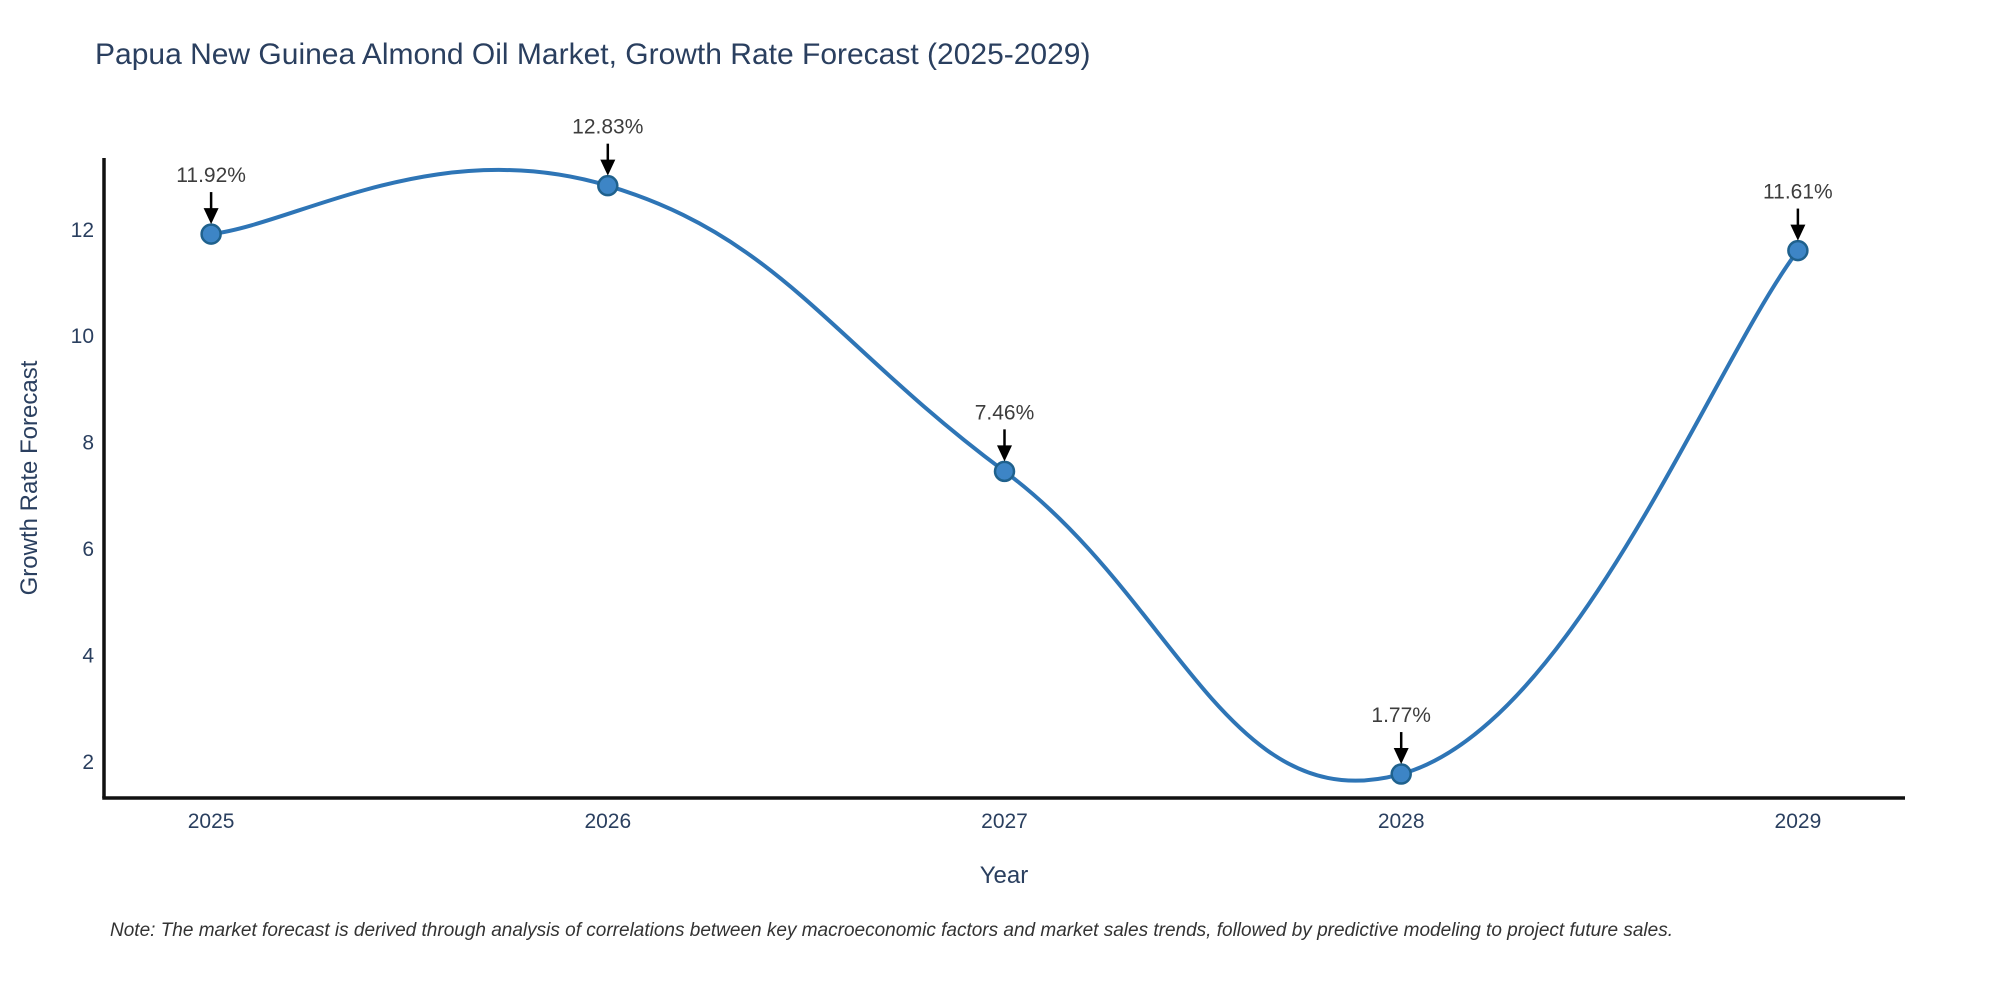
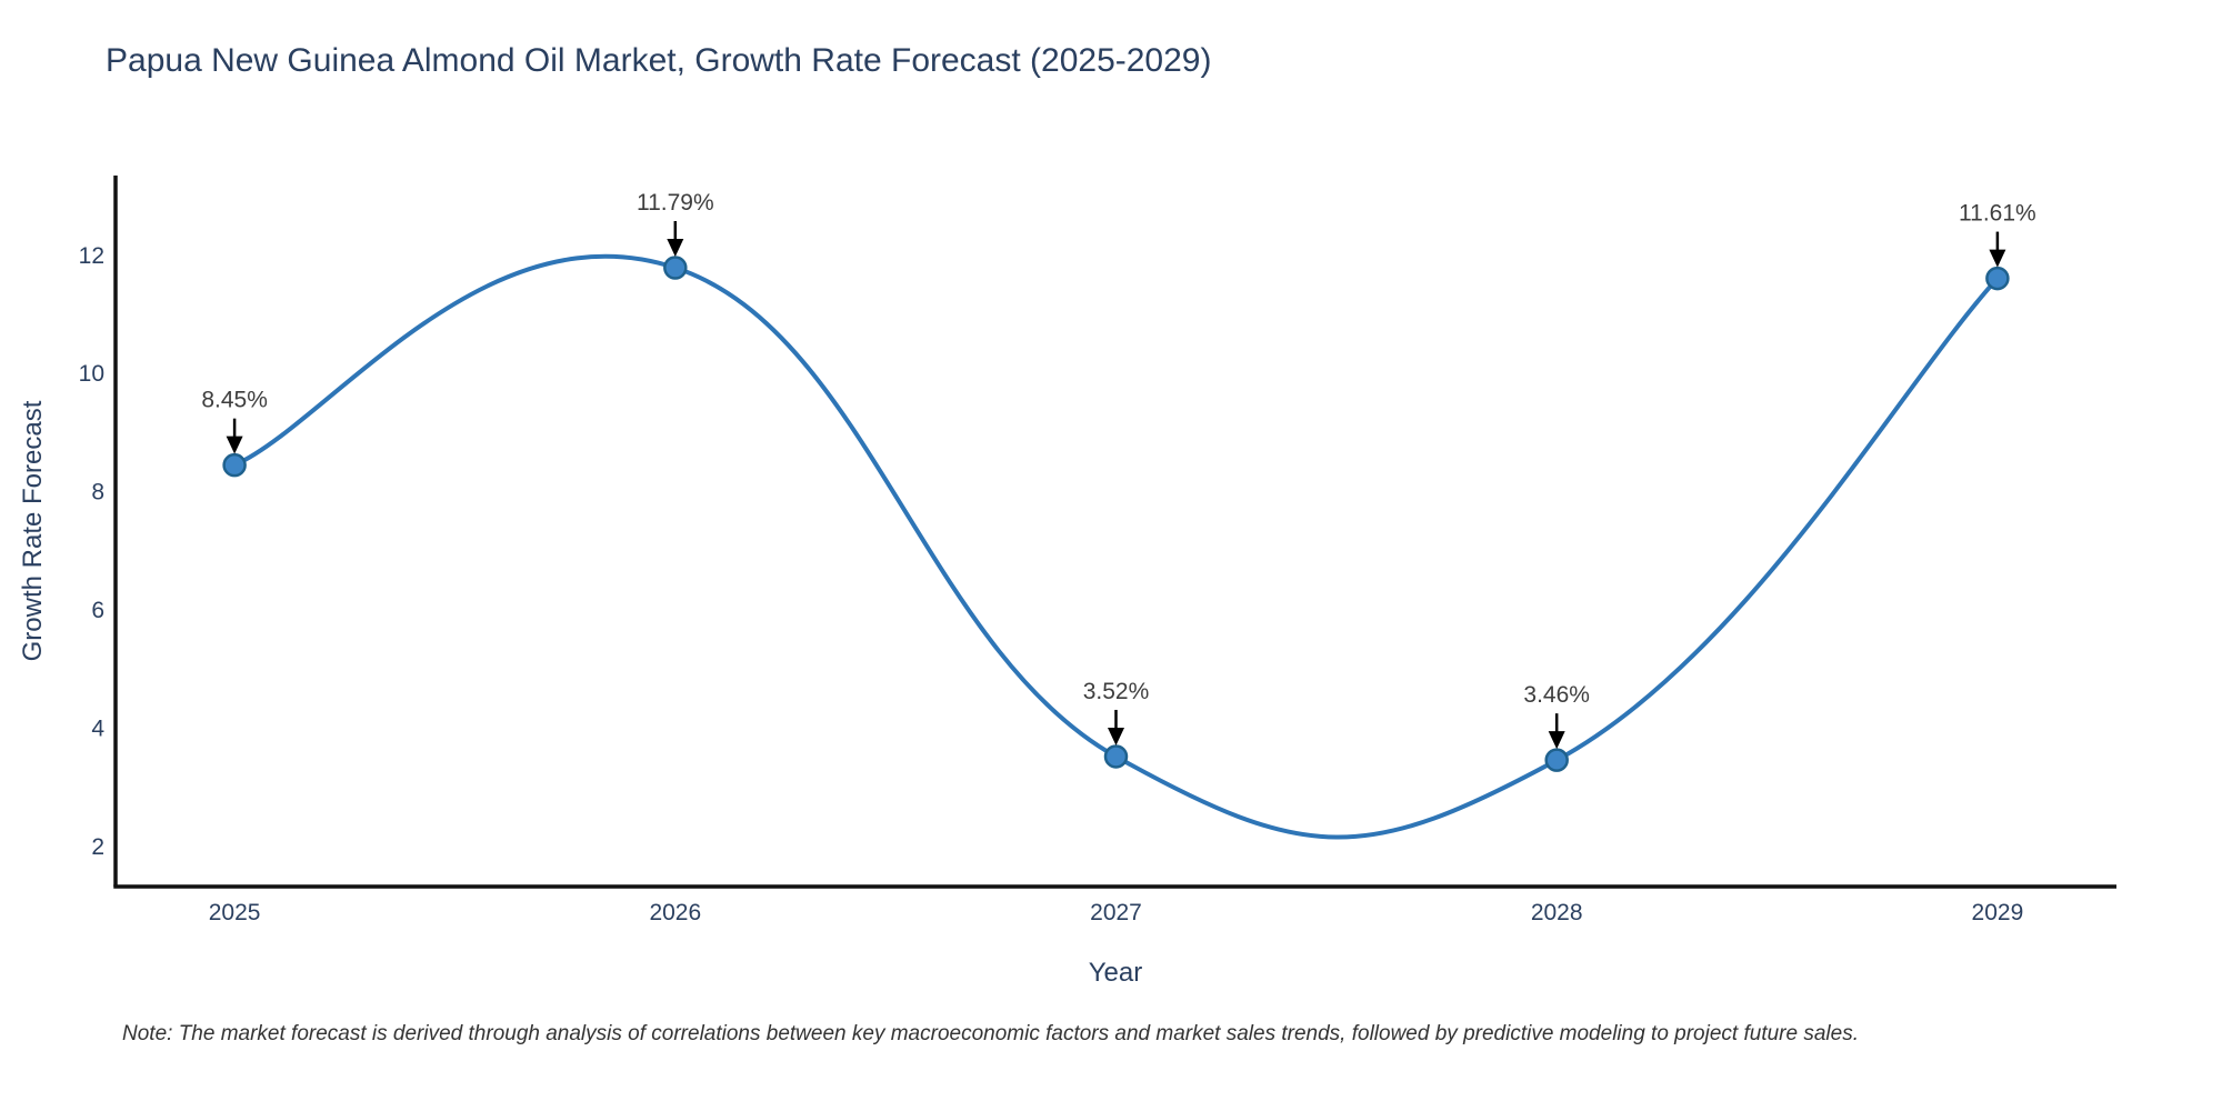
2025: 11.92% -> 8.45%
2026: 12.83% -> 11.79%
2027: 7.46% -> 3.52%
2028: 1.77% -> 3.46%
